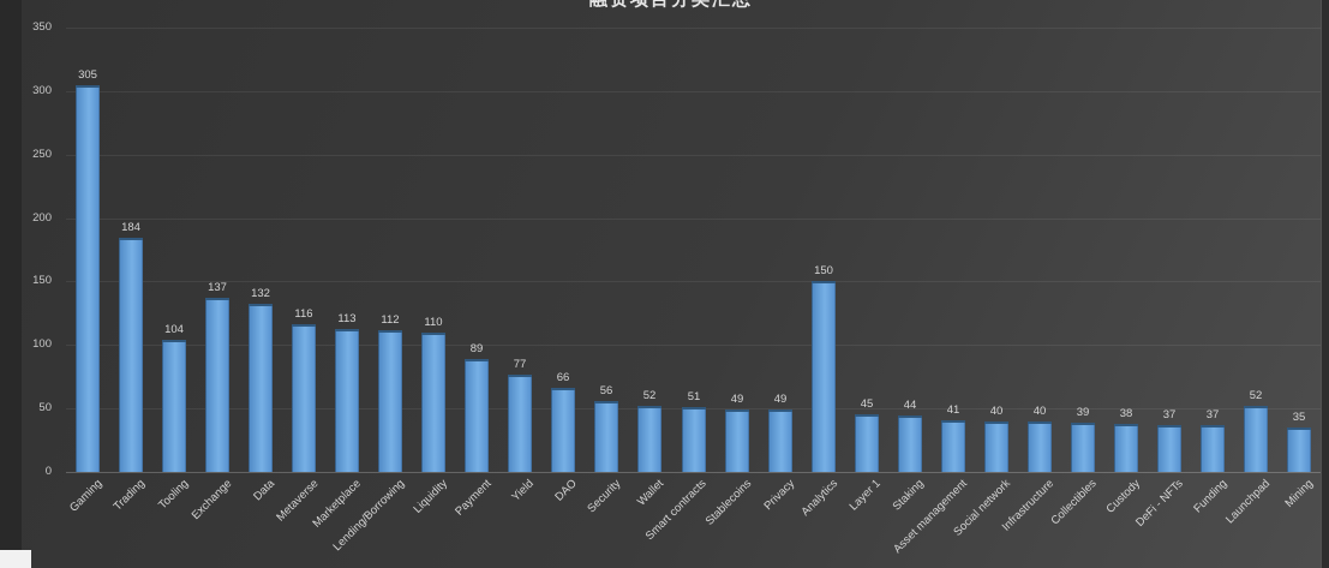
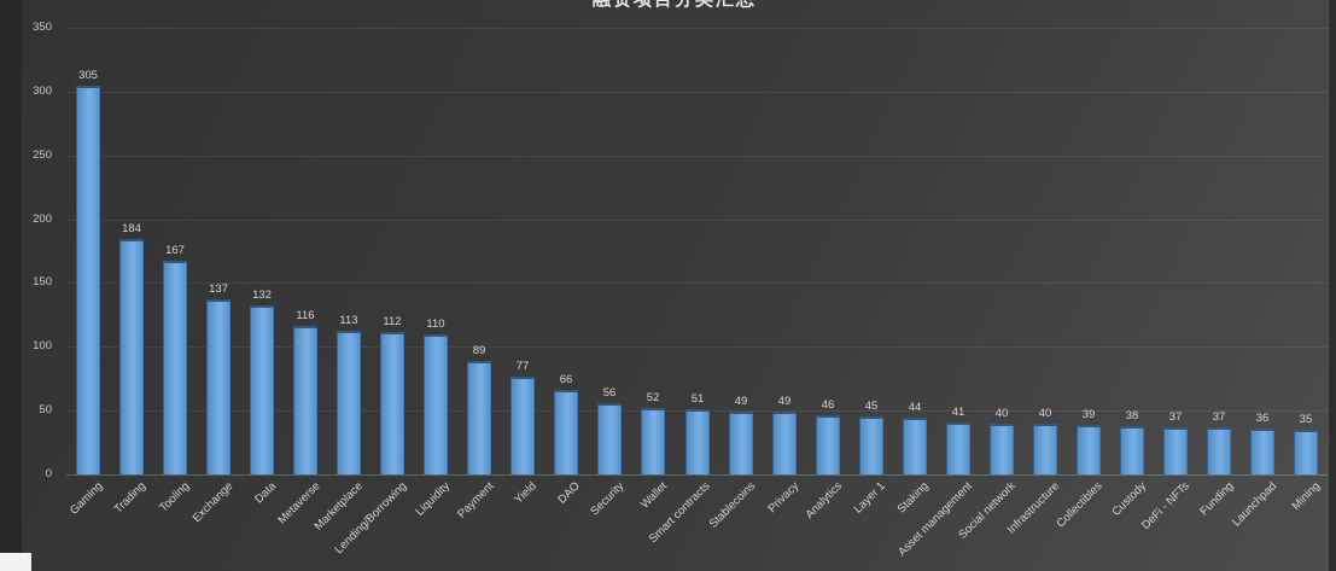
Tooling: 104 -> 167
Analytics: 150 -> 46
Launchpad: 52 -> 36
